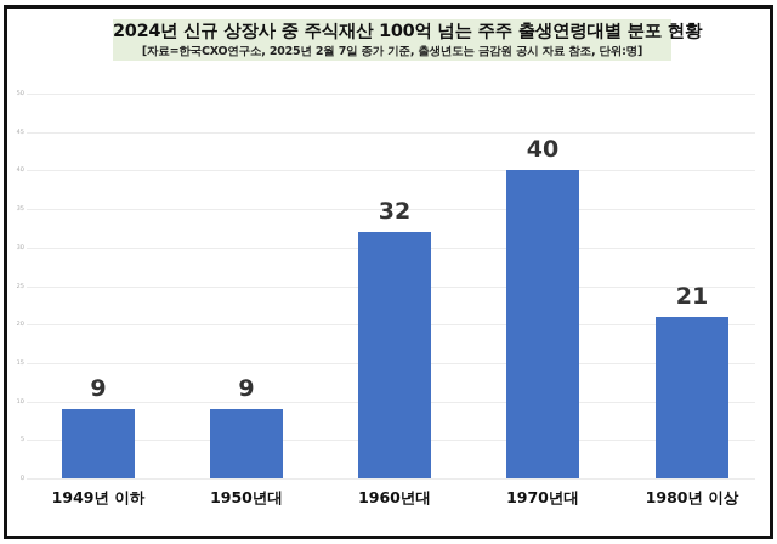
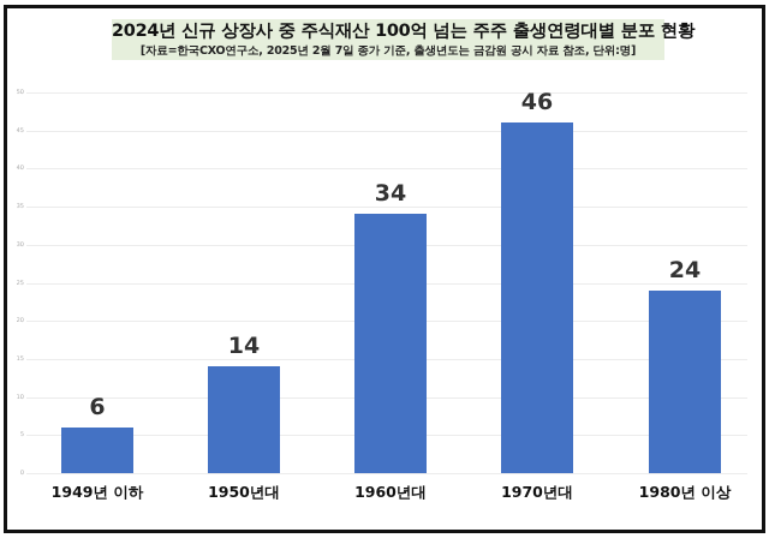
1949년 이하: 9 -> 6
1950년대: 9 -> 14
1960년대: 32 -> 34
1970년대: 40 -> 46
1980년 이상: 21 -> 24
